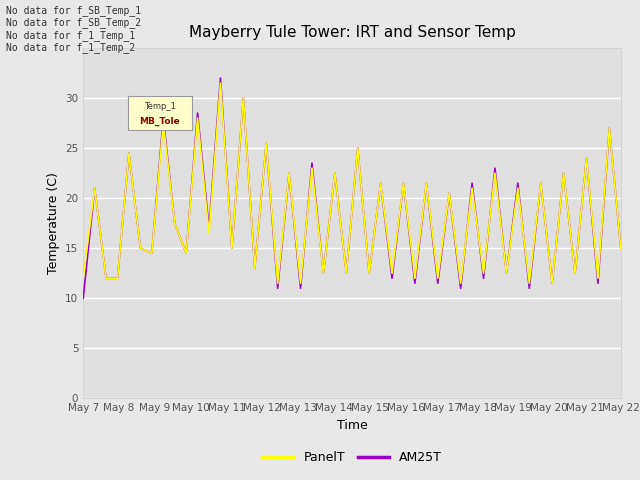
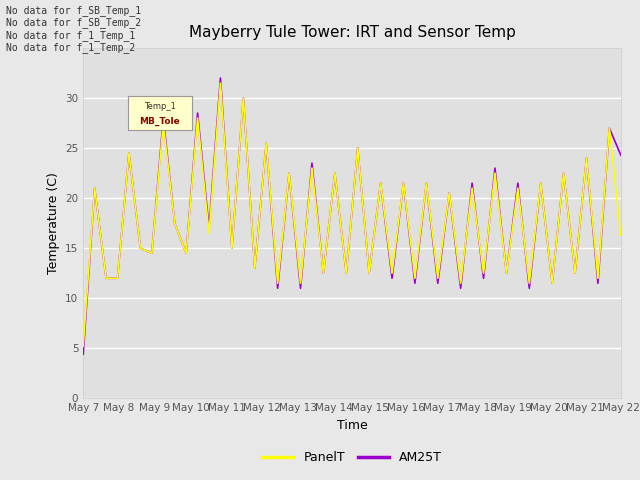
PanelT/May 7: 12.0 -> 5.2
AM25T/May 7: 10.0 -> 4.4
PanelT/May 22: 15.0 -> 16.3
AM25T/May 22: 15.0 -> 24.3
